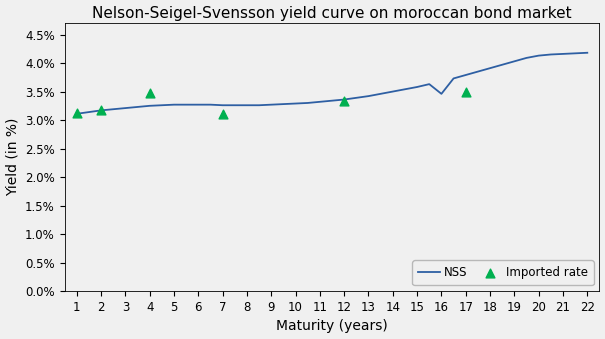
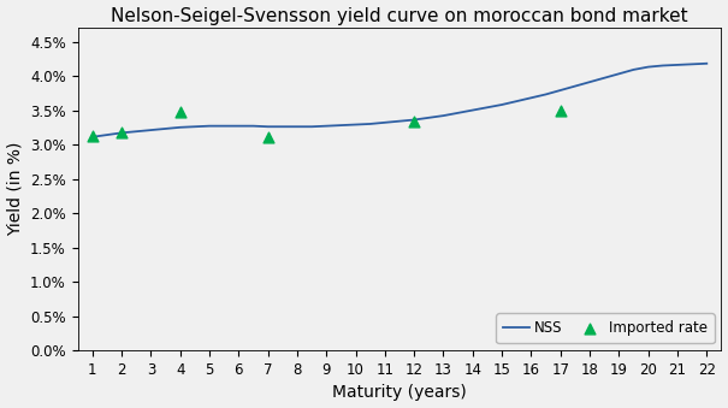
NSS/16: 3.46% -> 3.68%
